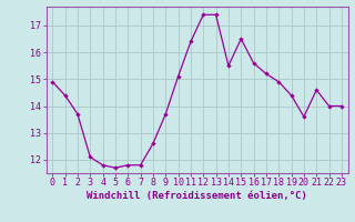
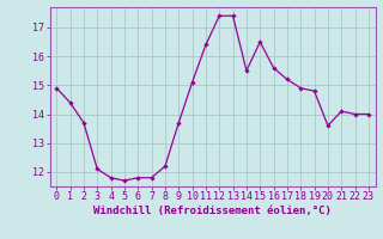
8: 12.6 -> 12.2
19: 14.4 -> 14.8
21: 14.6 -> 14.1
